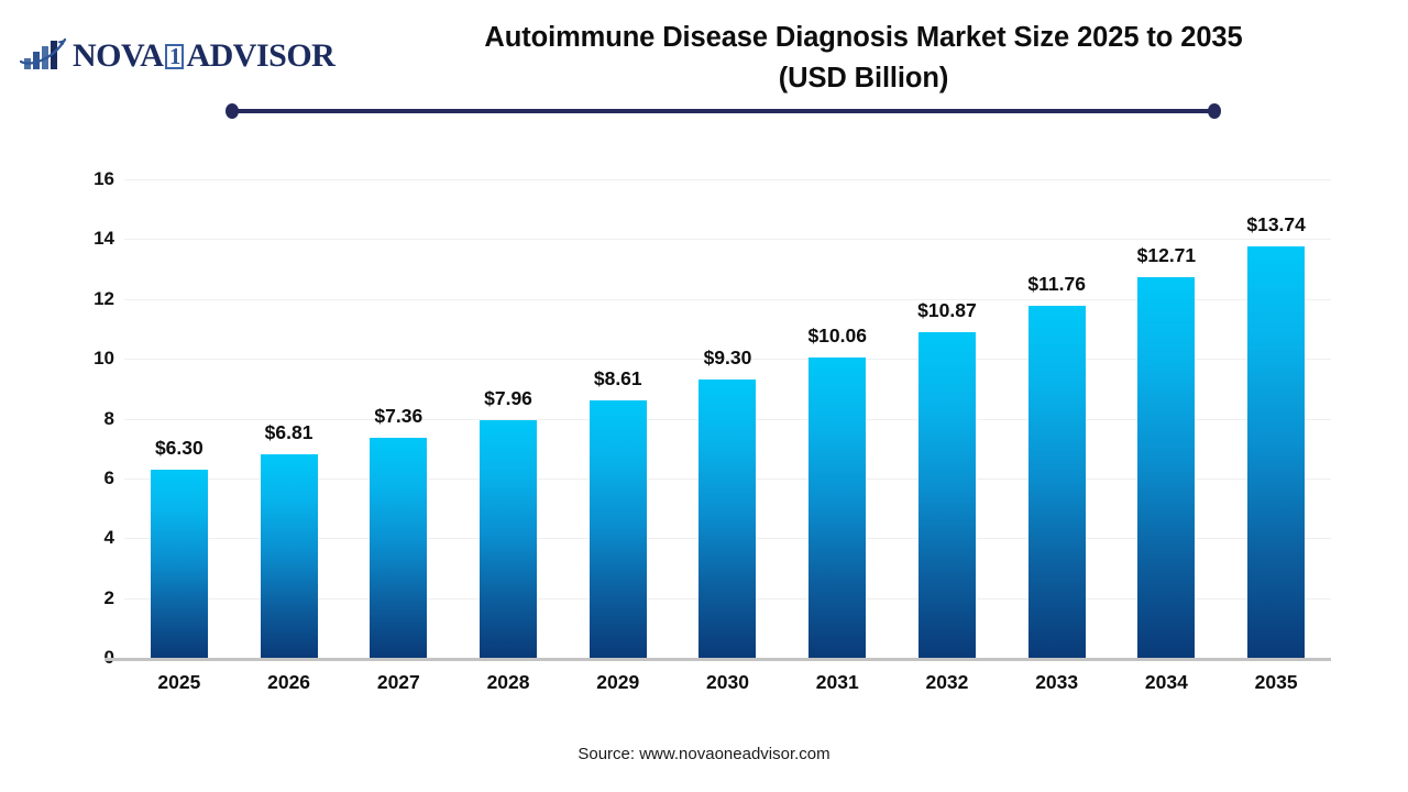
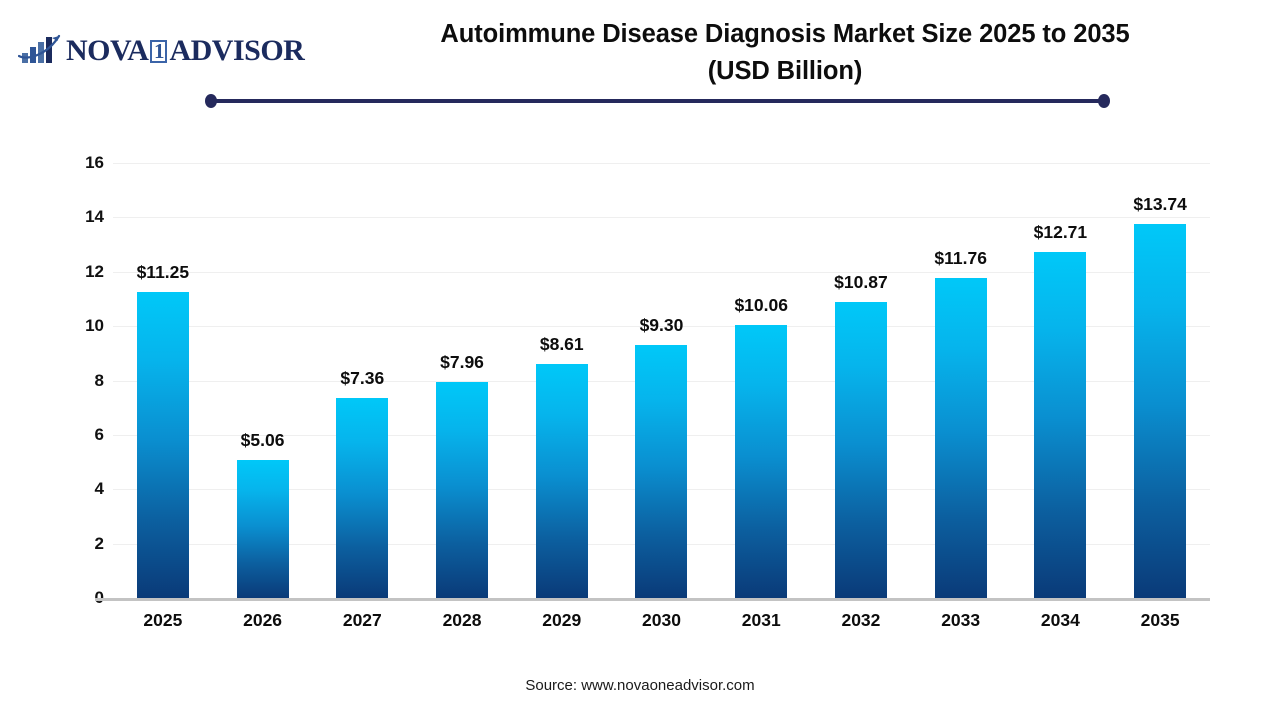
2025: $6.30 -> $11.25
2026: $6.81 -> $5.06
